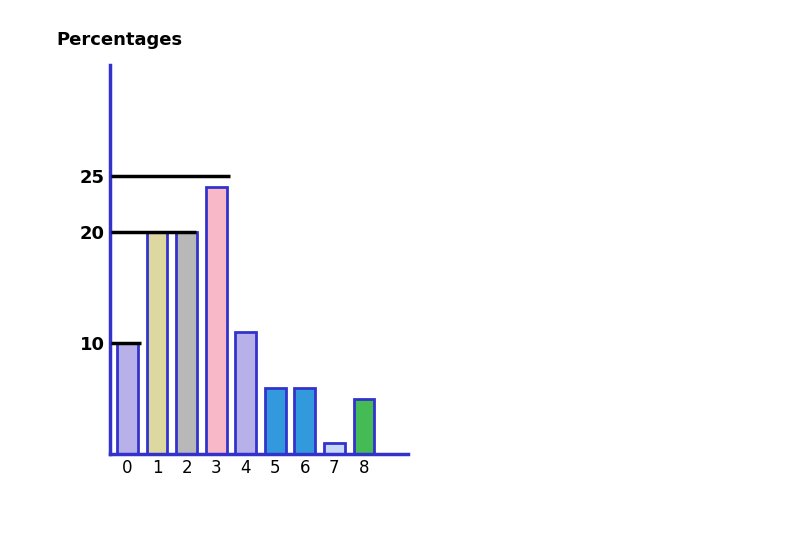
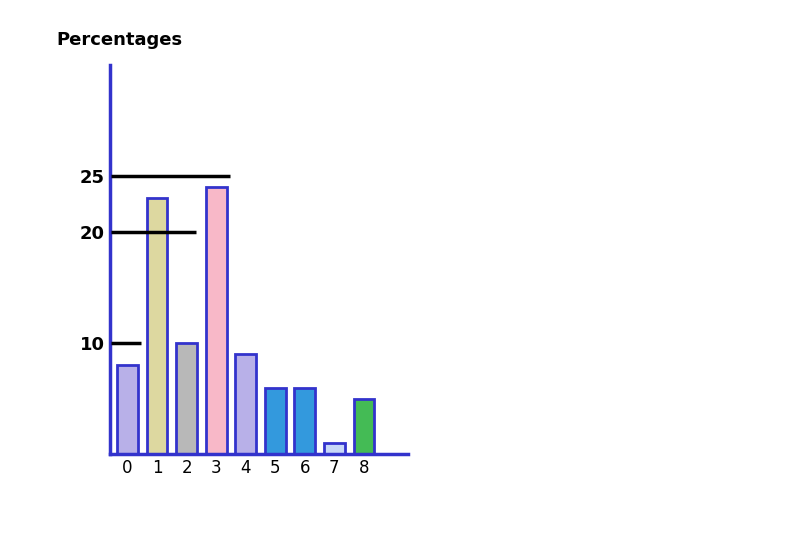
0: 10 -> 8
1: 20 -> 23
2: 20 -> 10
4: 11 -> 9
